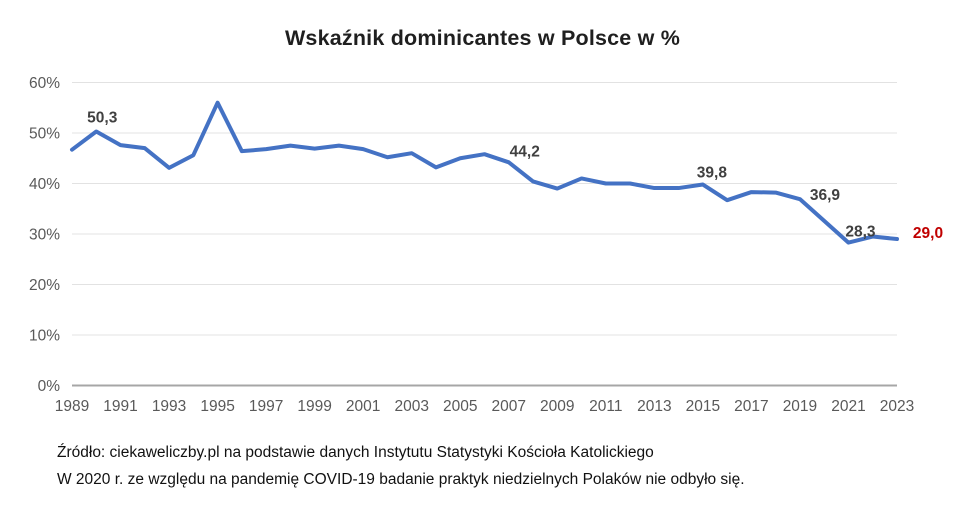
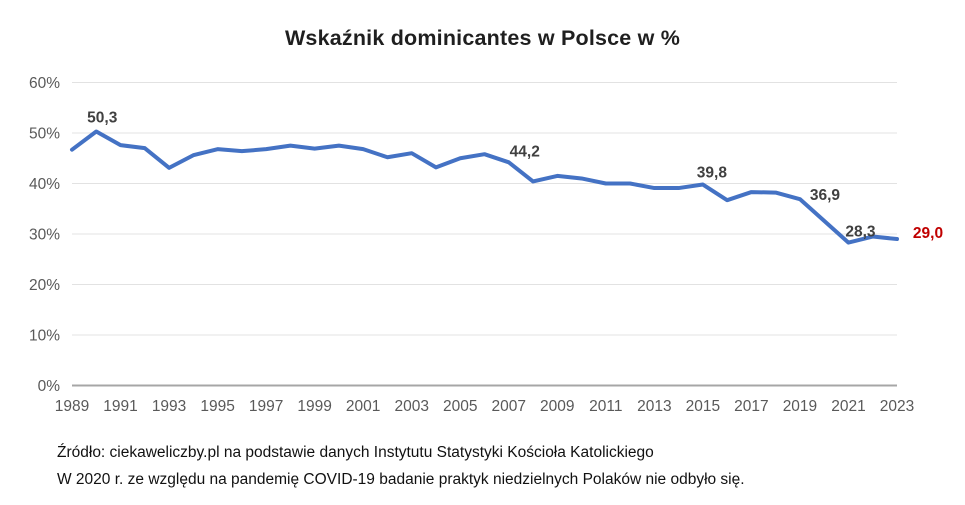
1995: 56% -> 47%
2009: 39% -> 42%
